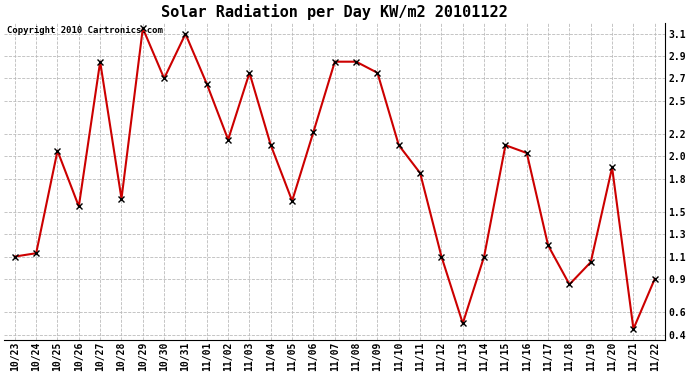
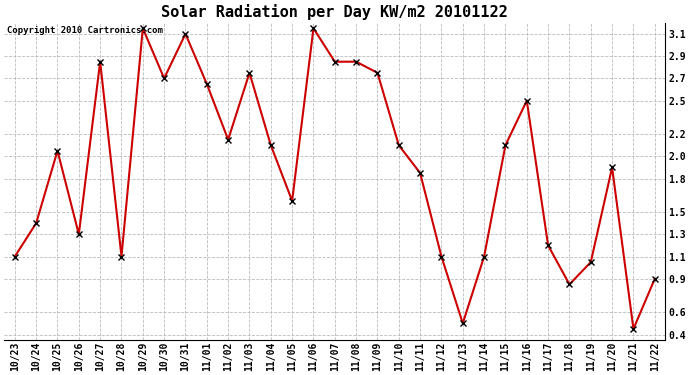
10/24: 1.13 -> 1.40
10/26: 1.55 -> 1.30
10/28: 1.62 -> 1.10
11/06: 2.22 -> 3.15
11/16: 2.03 -> 2.50
